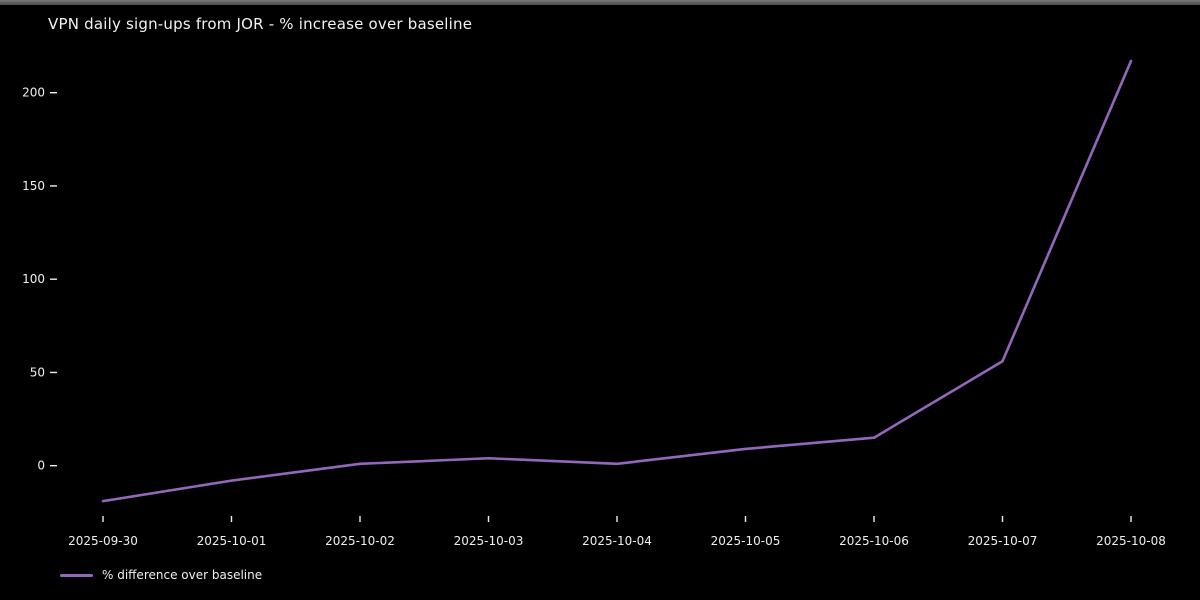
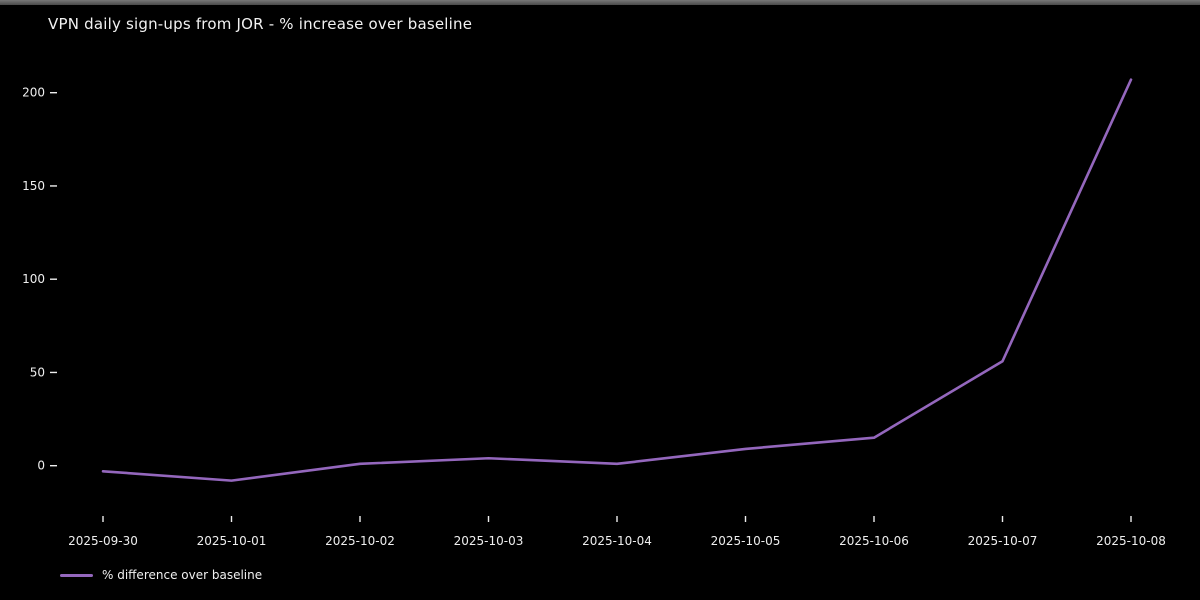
2025-09-30: -19 -> -3
2025-10-08: 217 -> 207
